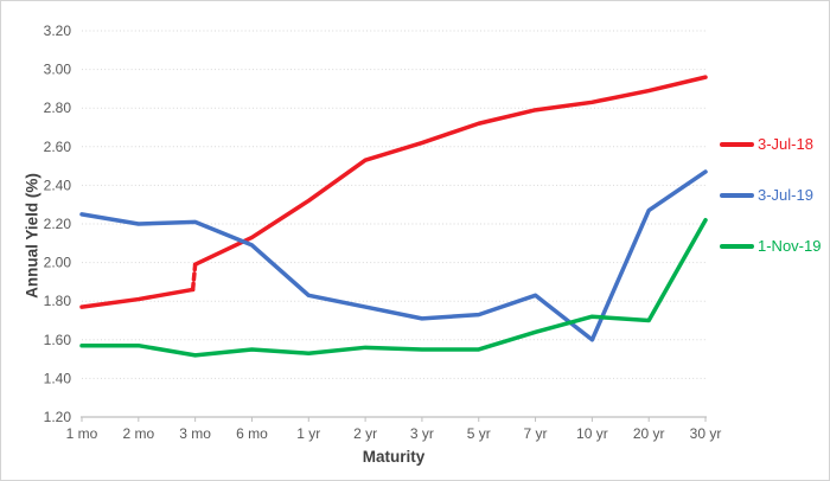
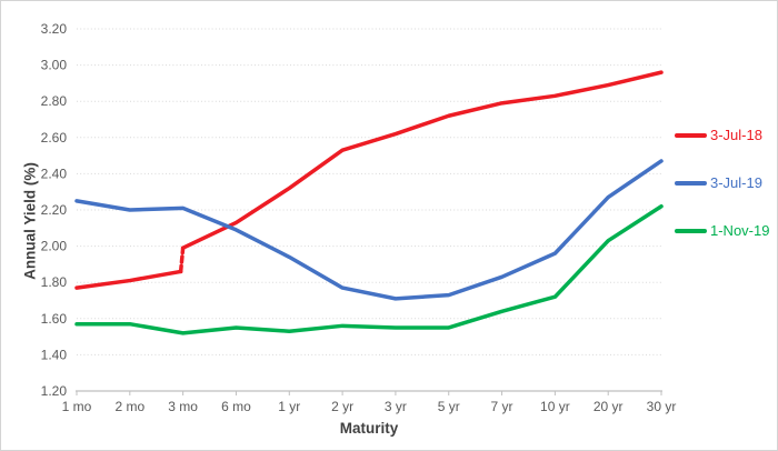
3-Jul-19/1 yr: 1.83 -> 1.94
3-Jul-19/10 yr: 1.60 -> 1.96
1-Nov-19/20 yr: 1.70 -> 2.03
